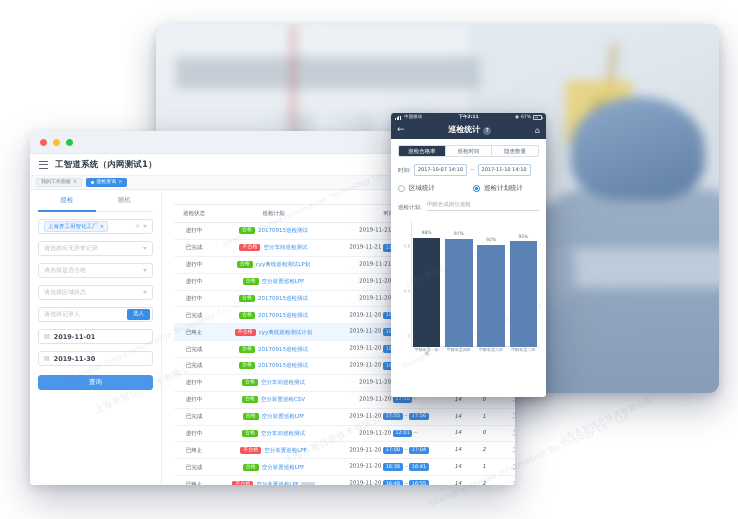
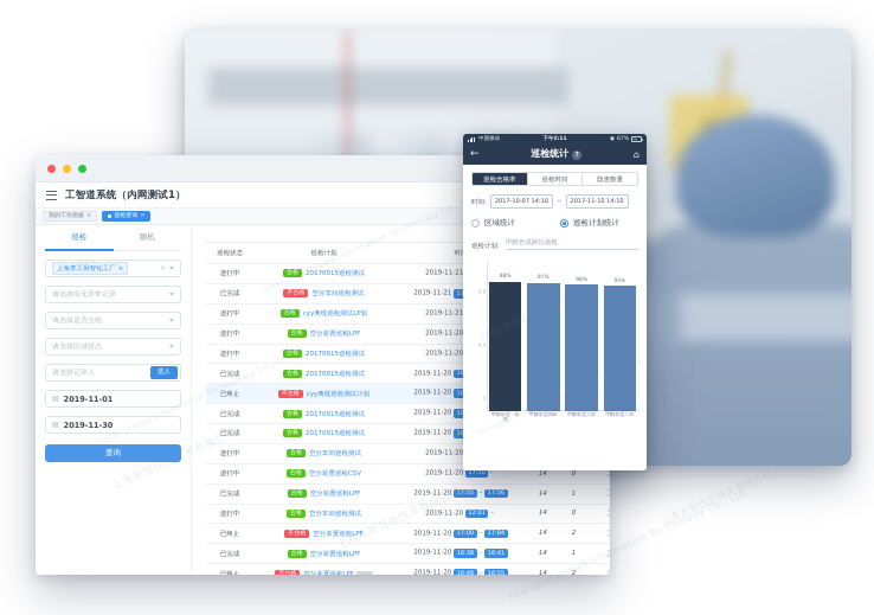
甲醇装置三班: 92% -> 96%
